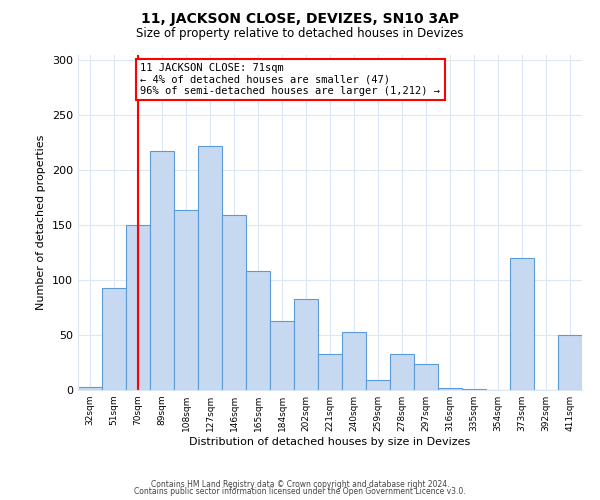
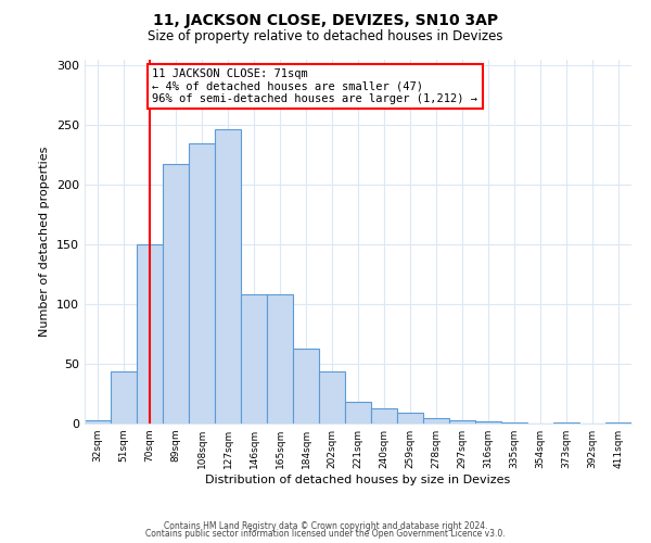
51sqm: 93 -> 44
108sqm: 164 -> 235
127sqm: 222 -> 247
146sqm: 159 -> 108
202sqm: 83 -> 44
221sqm: 33 -> 18
240sqm: 53 -> 13
278sqm: 33 -> 5
297sqm: 24 -> 3
373sqm: 120 -> 1
411sqm: 50 -> 1
